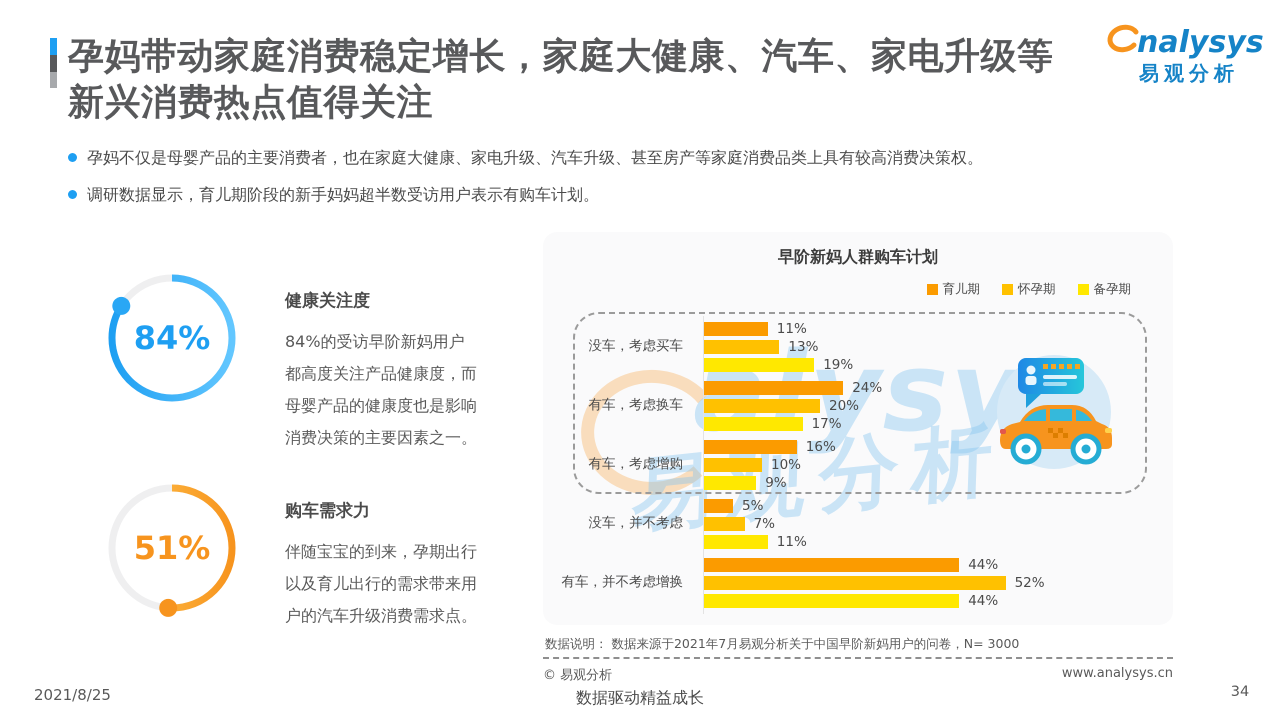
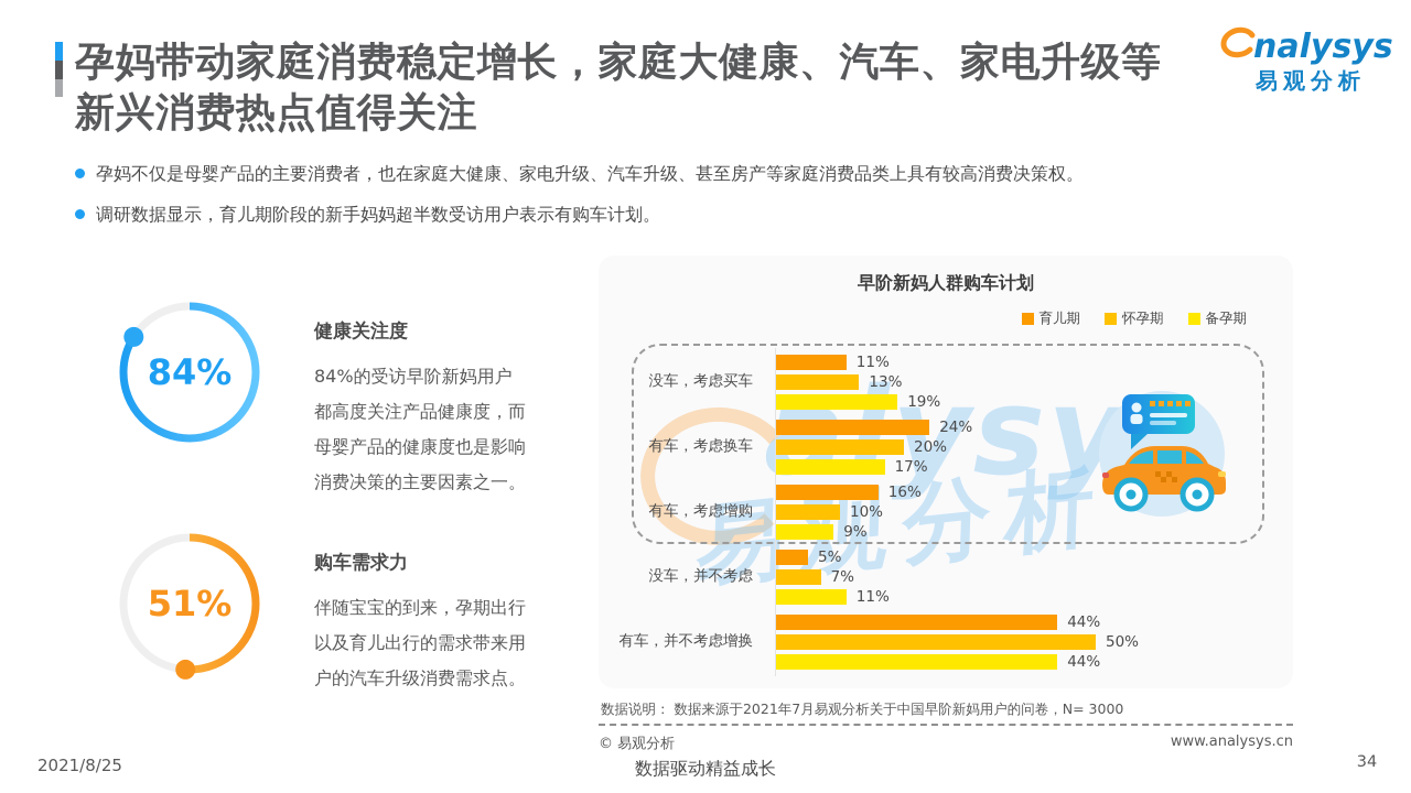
怀孕期/有车，并不考虑增换: 52% -> 50%
